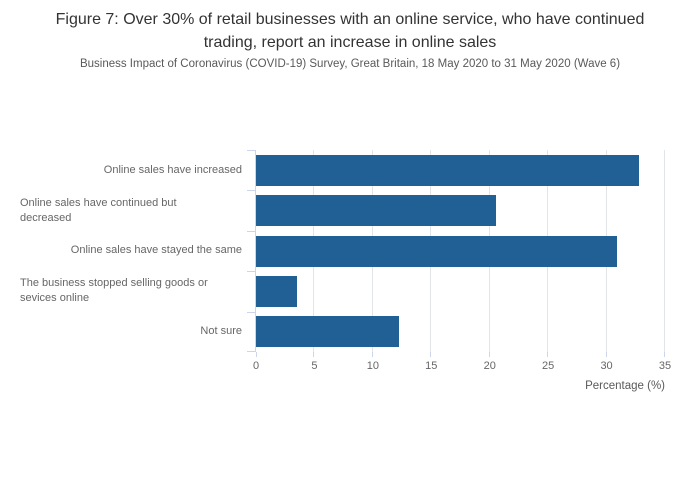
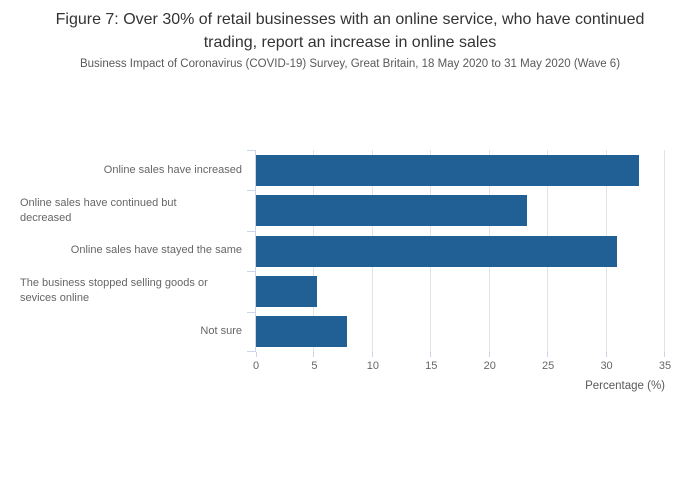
Online sales have continued but decreased: 20.5 -> 23.2
The business stopped selling goods or sevices online: 3.5 -> 5.2
Not sure: 12.2 -> 7.8
